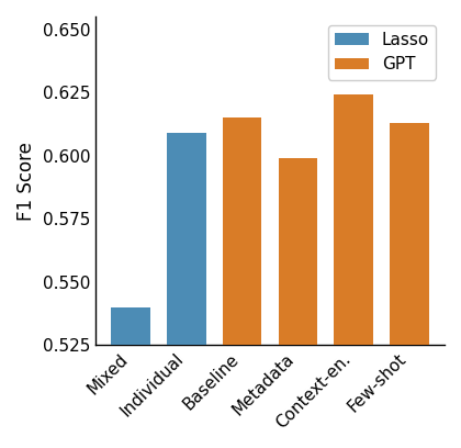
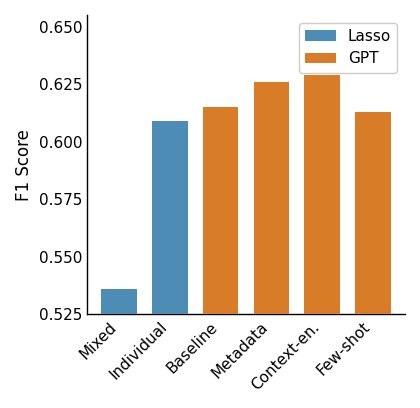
Mixed: 0.540 -> 0.536
Metadata: 0.599 -> 0.626
Context-en.: 0.624 -> 0.629
